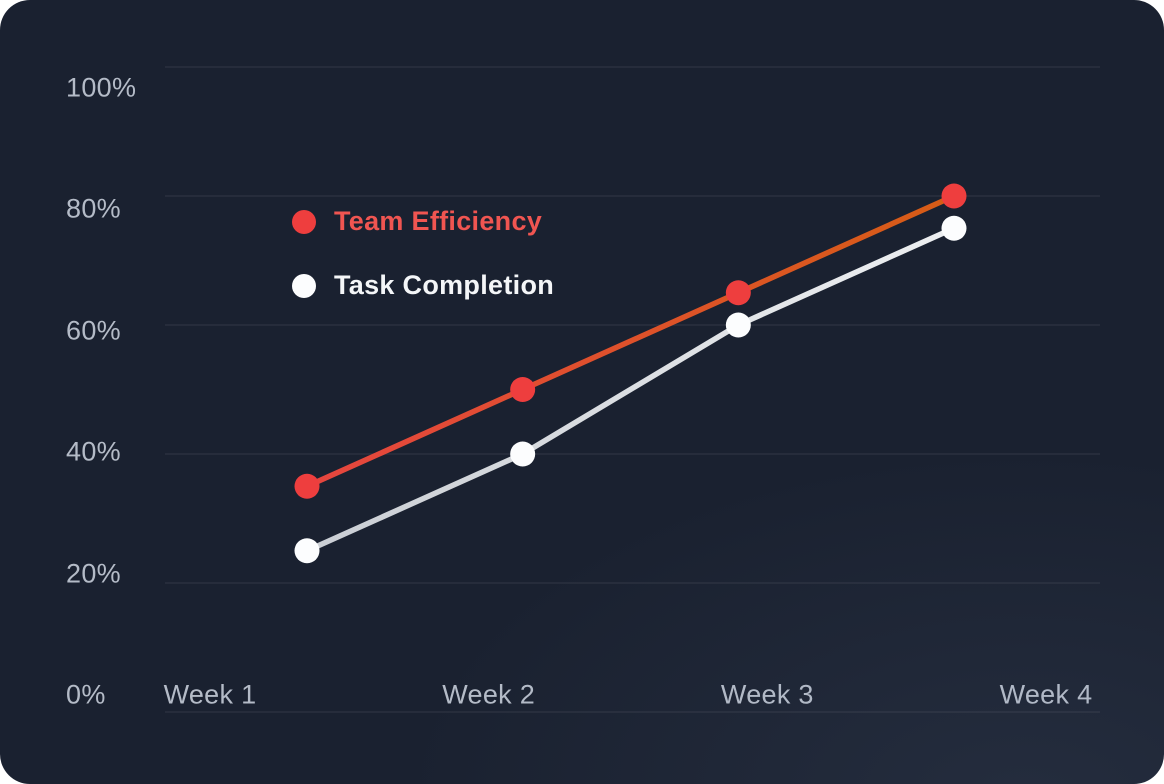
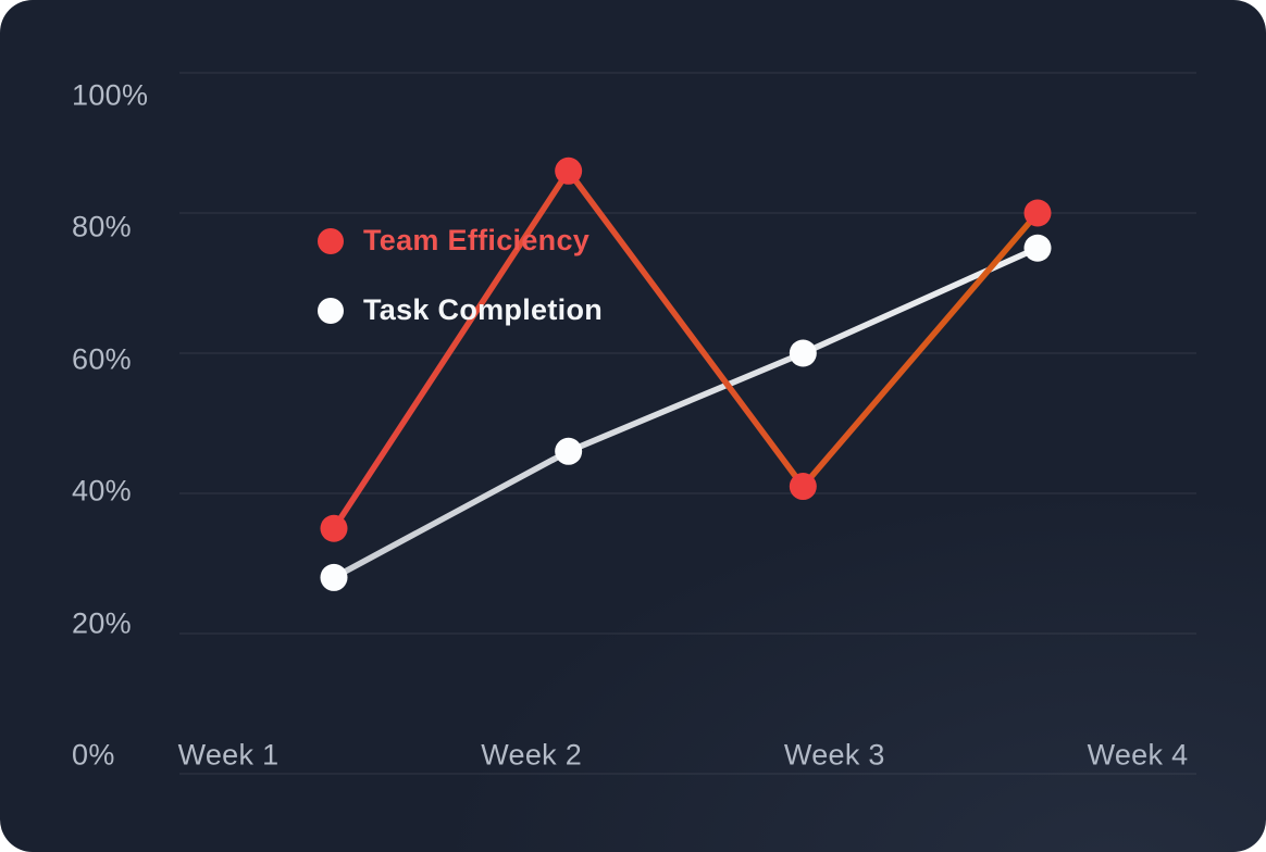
Task Completion/Week 1: 25% -> 28%
Team Efficiency/Week 2: 50% -> 86%
Task Completion/Week 2: 40% -> 46%
Team Efficiency/Week 3: 65% -> 41%
